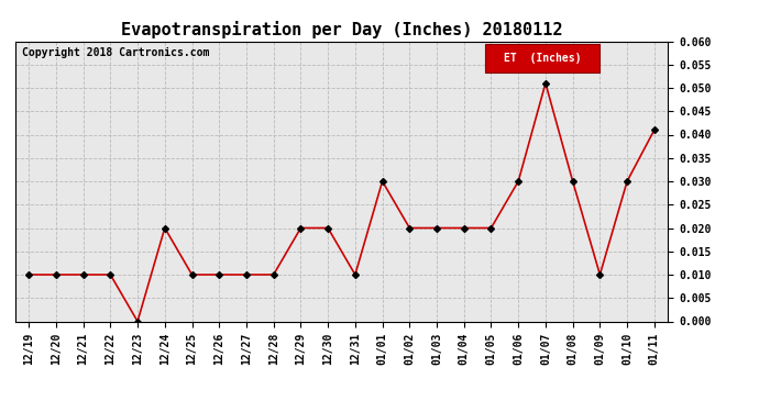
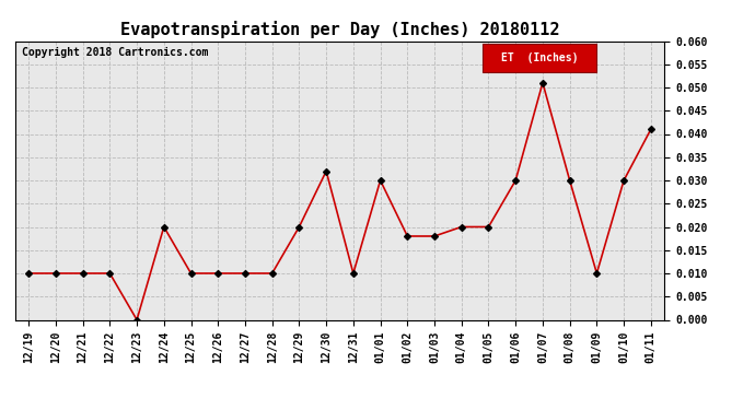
12/30: 0.020 -> 0.032
01/02: 0.020 -> 0.018
01/03: 0.020 -> 0.018
